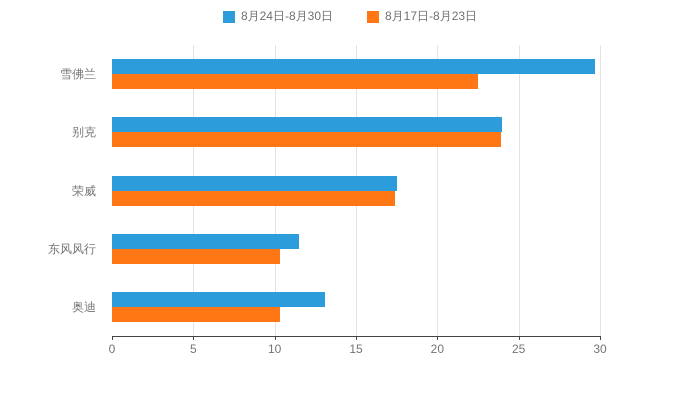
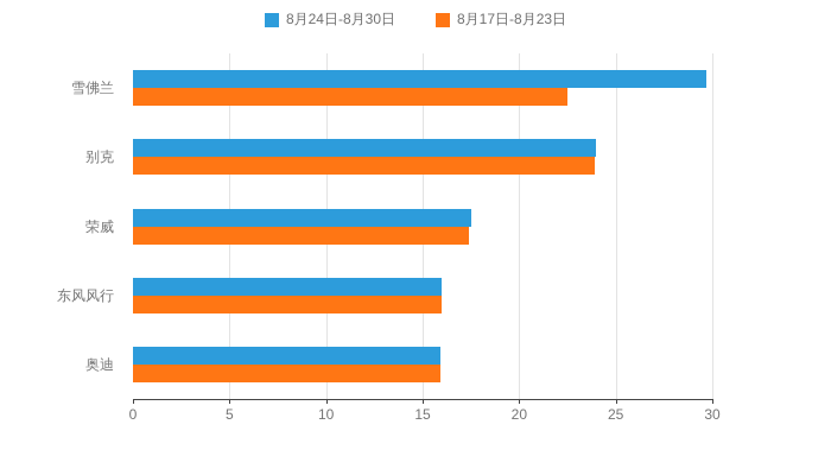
8月24日-8月30日/东风风行: 11.5 -> 16.0
8月17日-8月23日/东风风行: 10.3 -> 16.0
8月24日-8月30日/奥迪: 13.1 -> 15.9
8月17日-8月23日/奥迪: 10.3 -> 15.9
